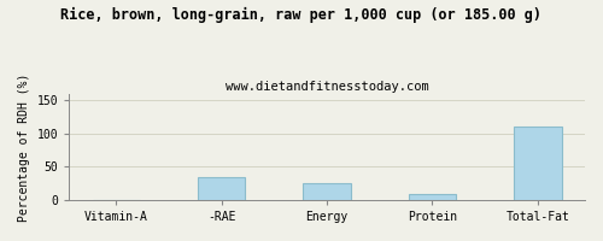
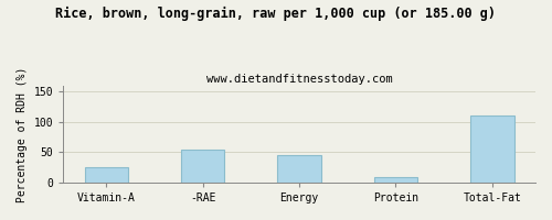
Vitamin-A: 0 -> 26
-RAE: 35 -> 54
Energy: 26 -> 46
